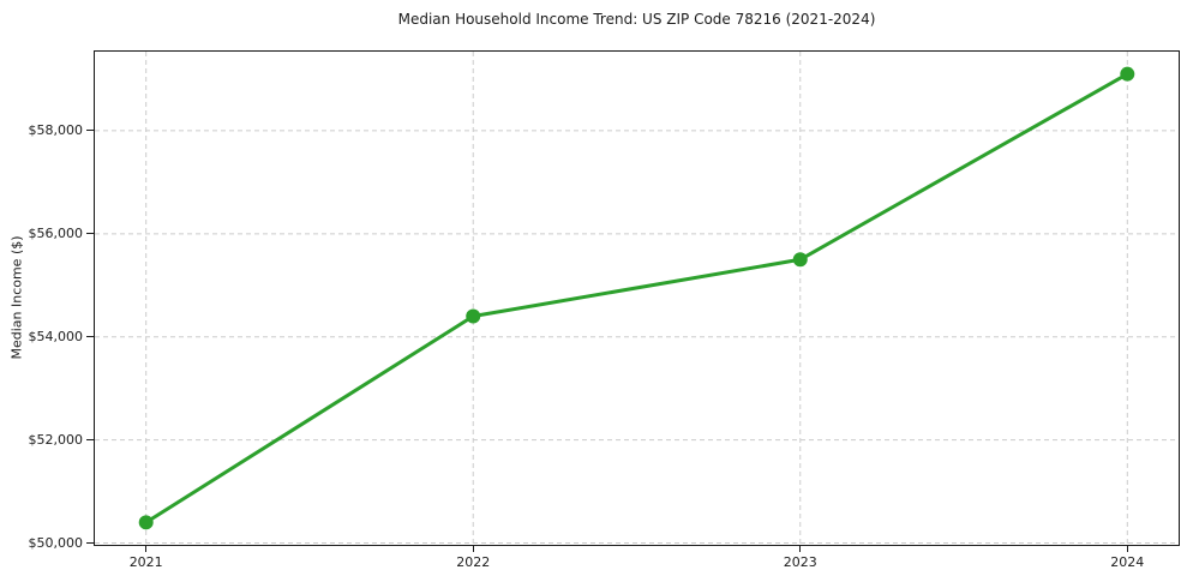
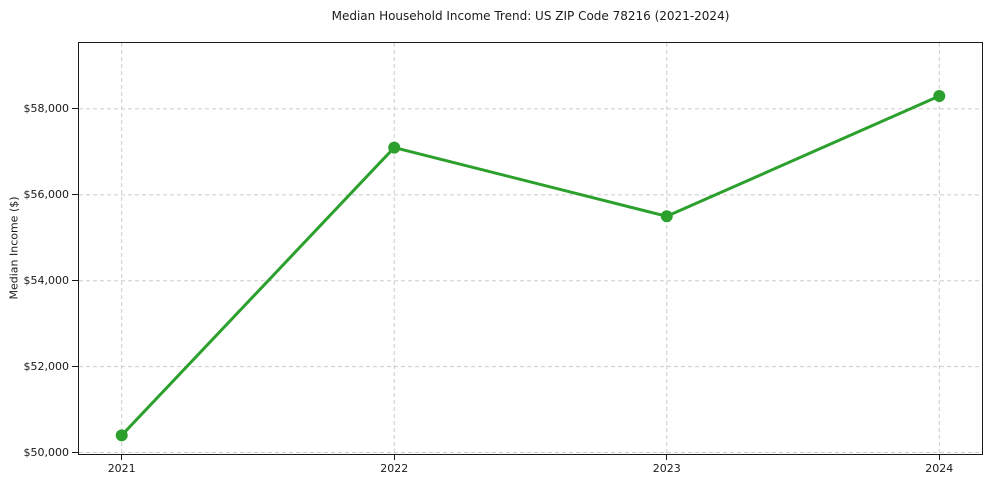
2022: $54400 -> $57100
2024: $59100 -> $58300
